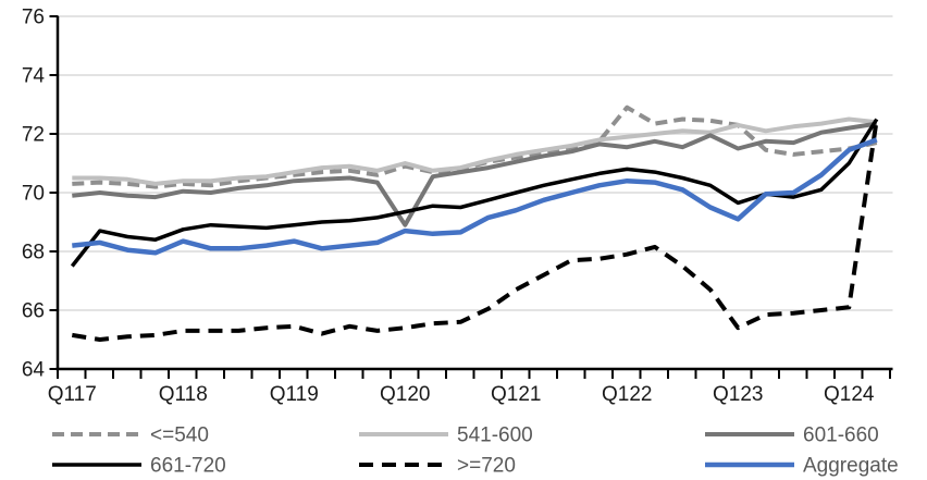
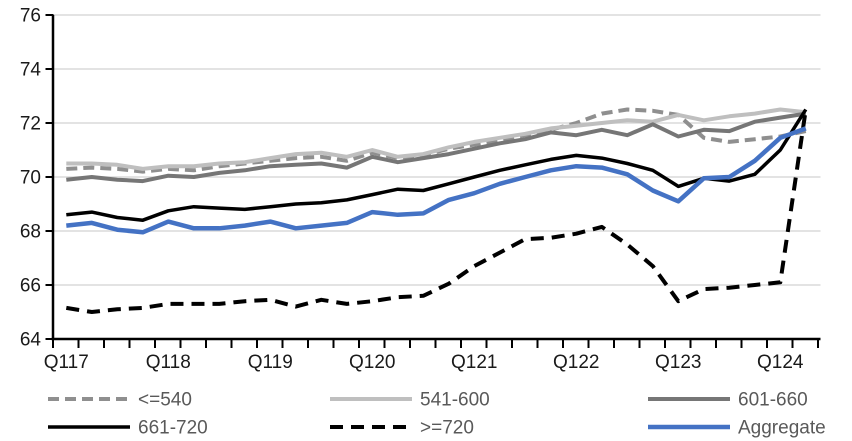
661-720/Q117: 67.5 -> 68.6
601-660/Q120: 68.9 -> 70.8
<=540/Q122: 72.9 -> 72.0
